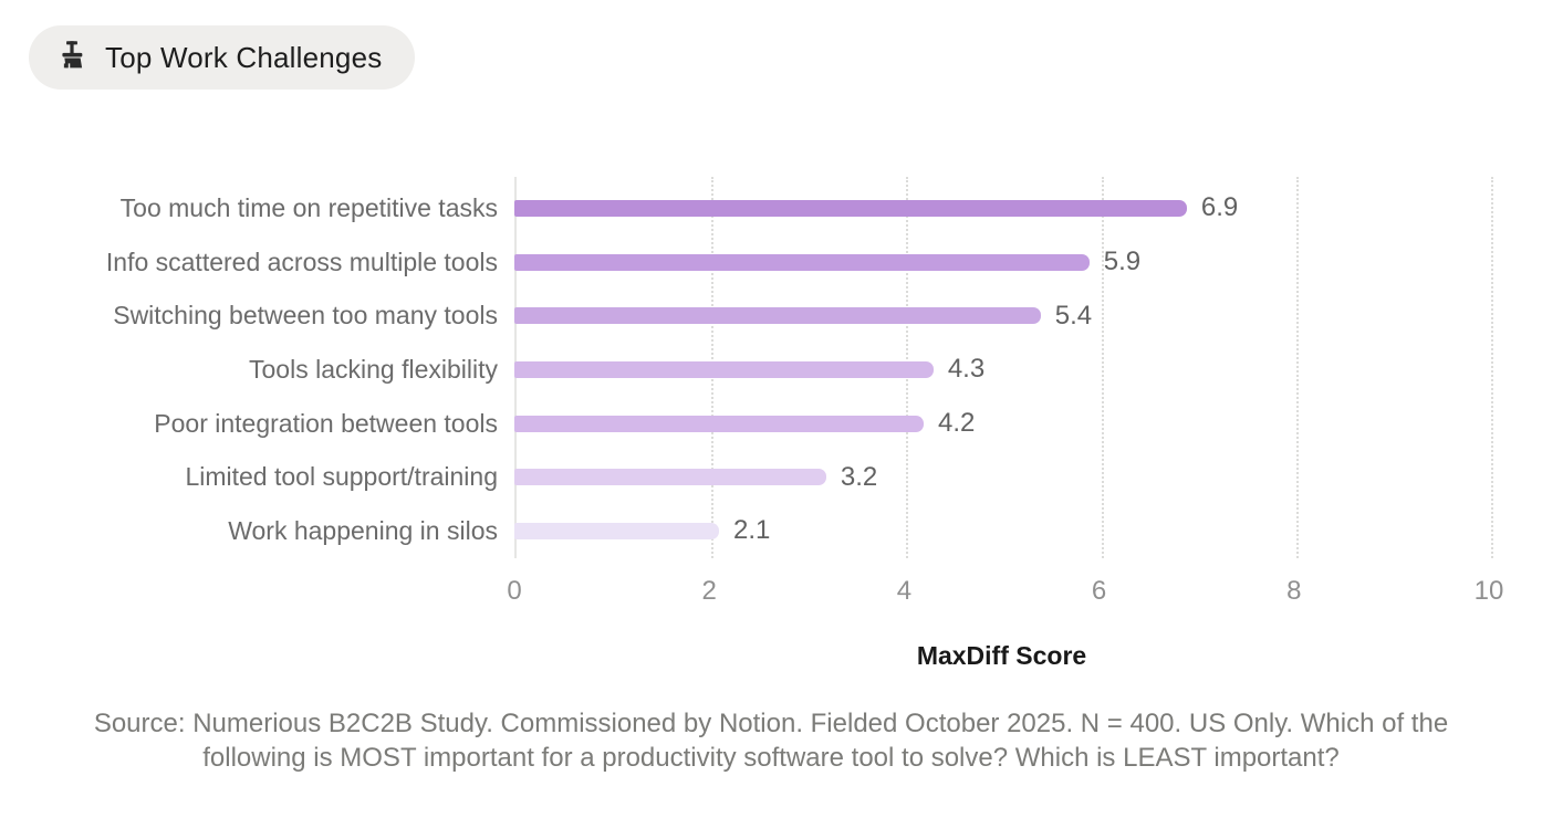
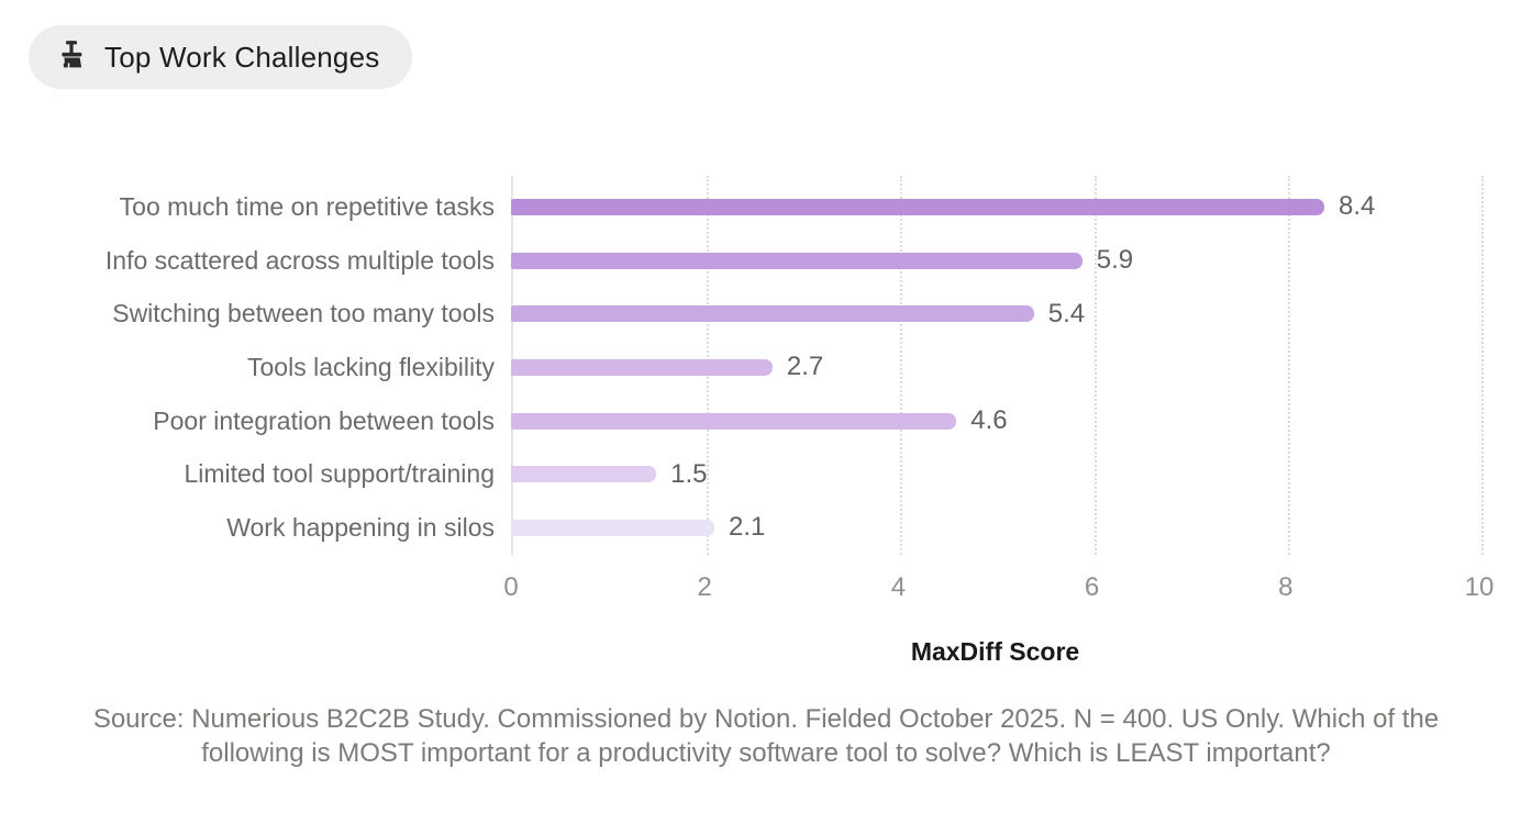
Too much time on repetitive tasks: 6.9 -> 8.4
Tools lacking flexibility: 4.3 -> 2.7
Poor integration between tools: 4.2 -> 4.6
Limited tool support/training: 3.2 -> 1.5
